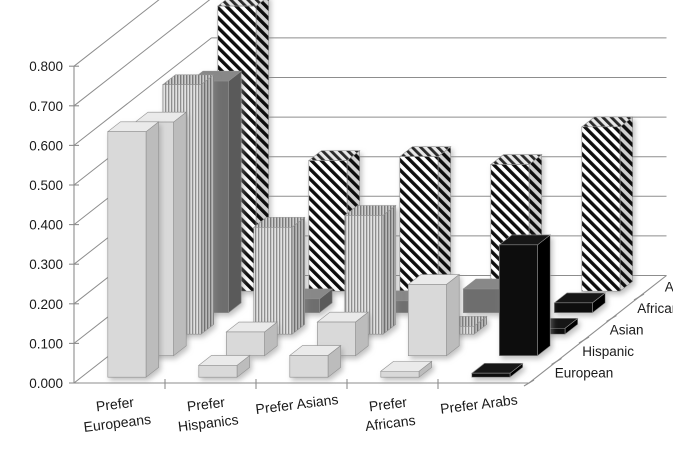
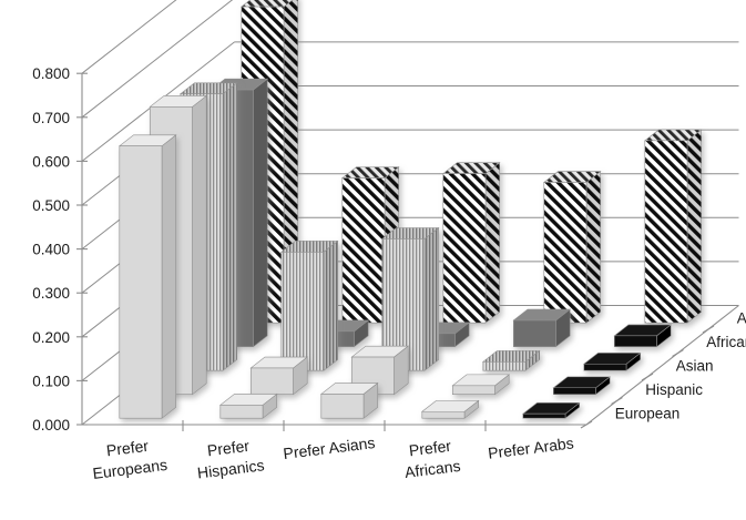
Hispanic/Prefer Europeans: 0.59 -> 0.66
Hispanic/Prefer Africans: 0.18 -> 0.02
Hispanic/Prefer Arabs: 0.28 -> 0.01
